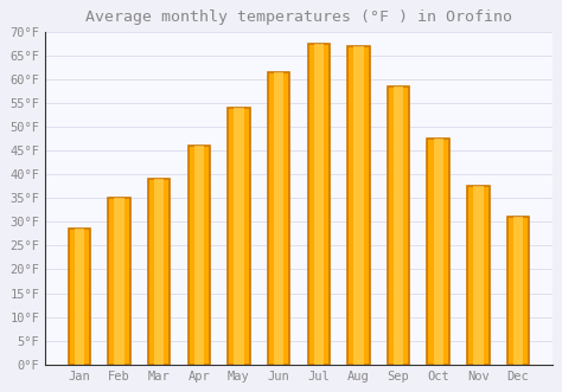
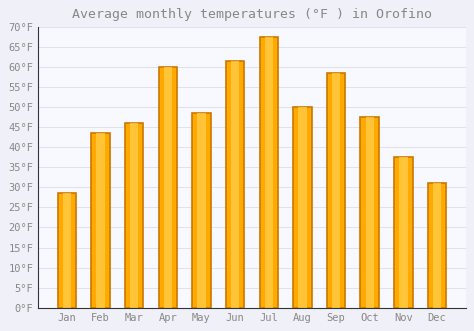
Feb: 35.0°F -> 43.5°F
Mar: 39.0°F -> 46.0°F
Apr: 46.0°F -> 60.0°F
May: 54.0°F -> 48.5°F
Aug: 67.0°F -> 50.0°F
